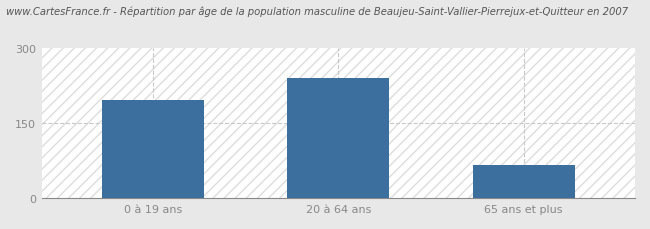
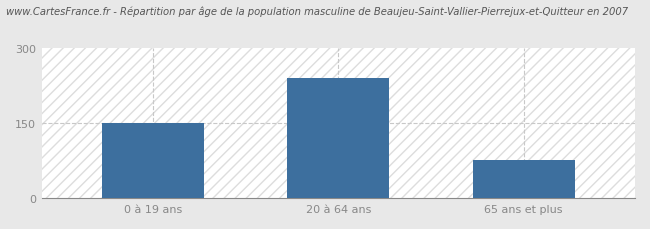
0 à 19 ans: 196 -> 151
65 ans et plus: 66 -> 76
